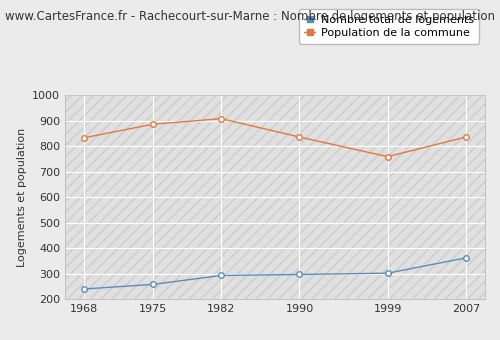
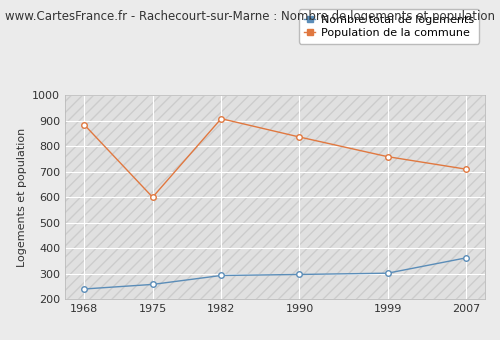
Population de la commune/1968: 833 -> 885
Population de la commune/1975: 886 -> 600
Population de la commune/2007: 836 -> 710
